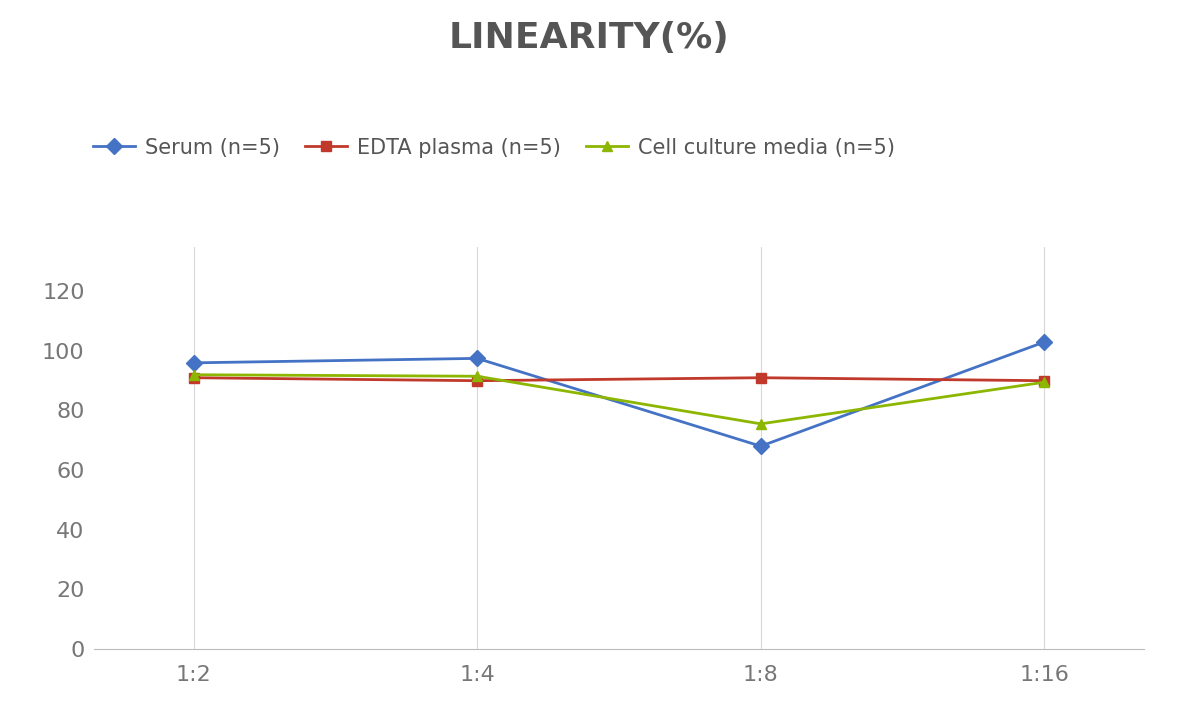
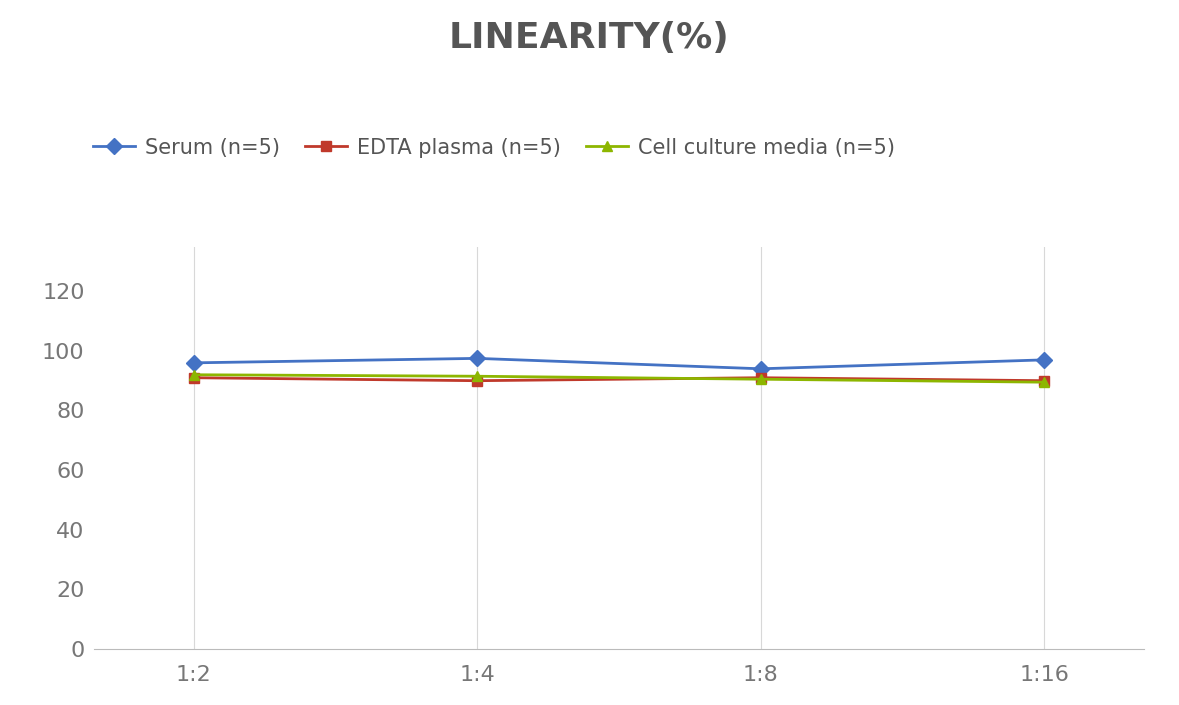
Serum (n=5)/1:8: 68.0 -> 94.0
Cell culture media (n=5)/1:8: 75.5 -> 90.5
Serum (n=5)/1:16: 103.0 -> 97.0
